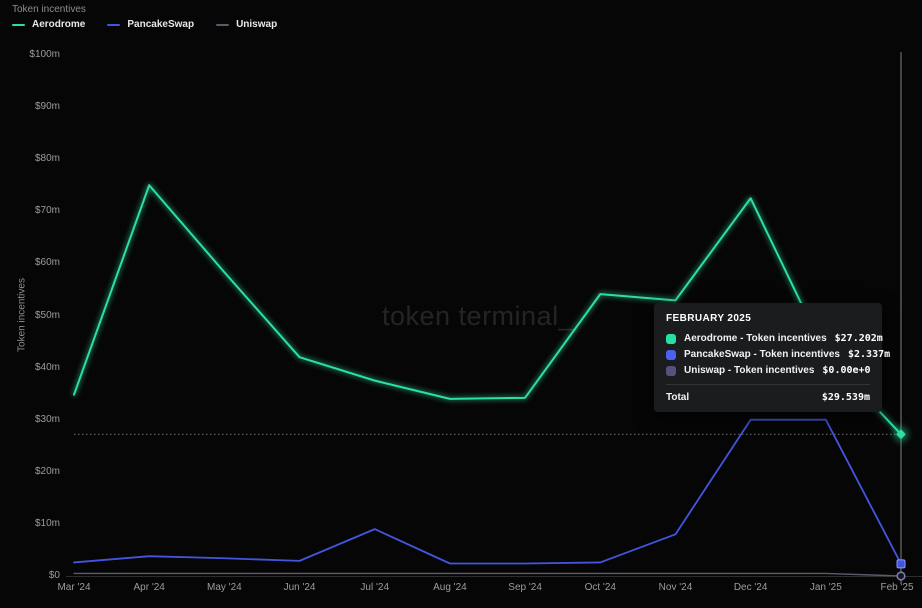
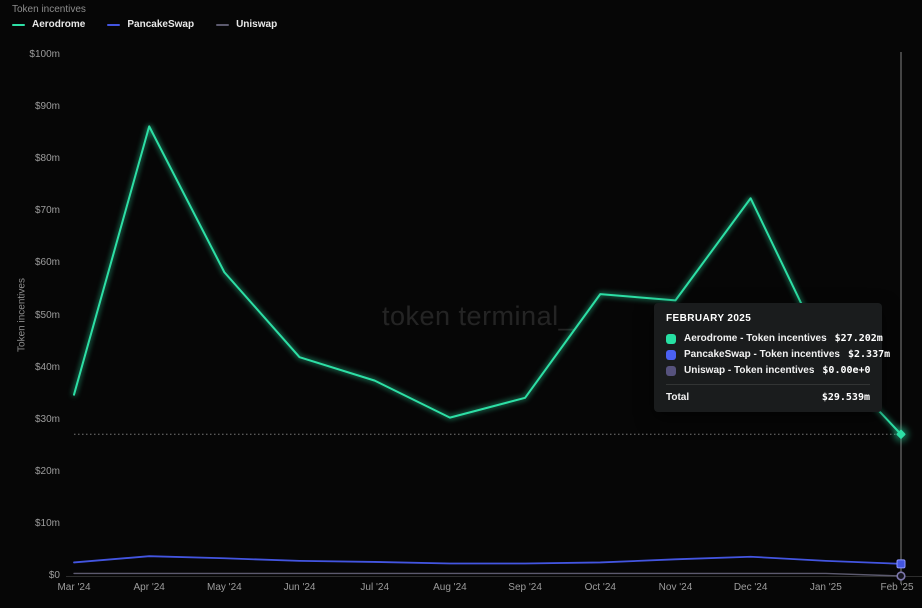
Aerodrome/Apr '24: $75m -> $86m
PancakeSwap/Jul '24: $9m -> $3m
Aerodrome/Aug '24: $34m -> $30m
PancakeSwap/Nov '24: $8m -> $3m
PancakeSwap/Dec '24: $30m -> $4m
PancakeSwap/Jan '25: $30m -> $3m
